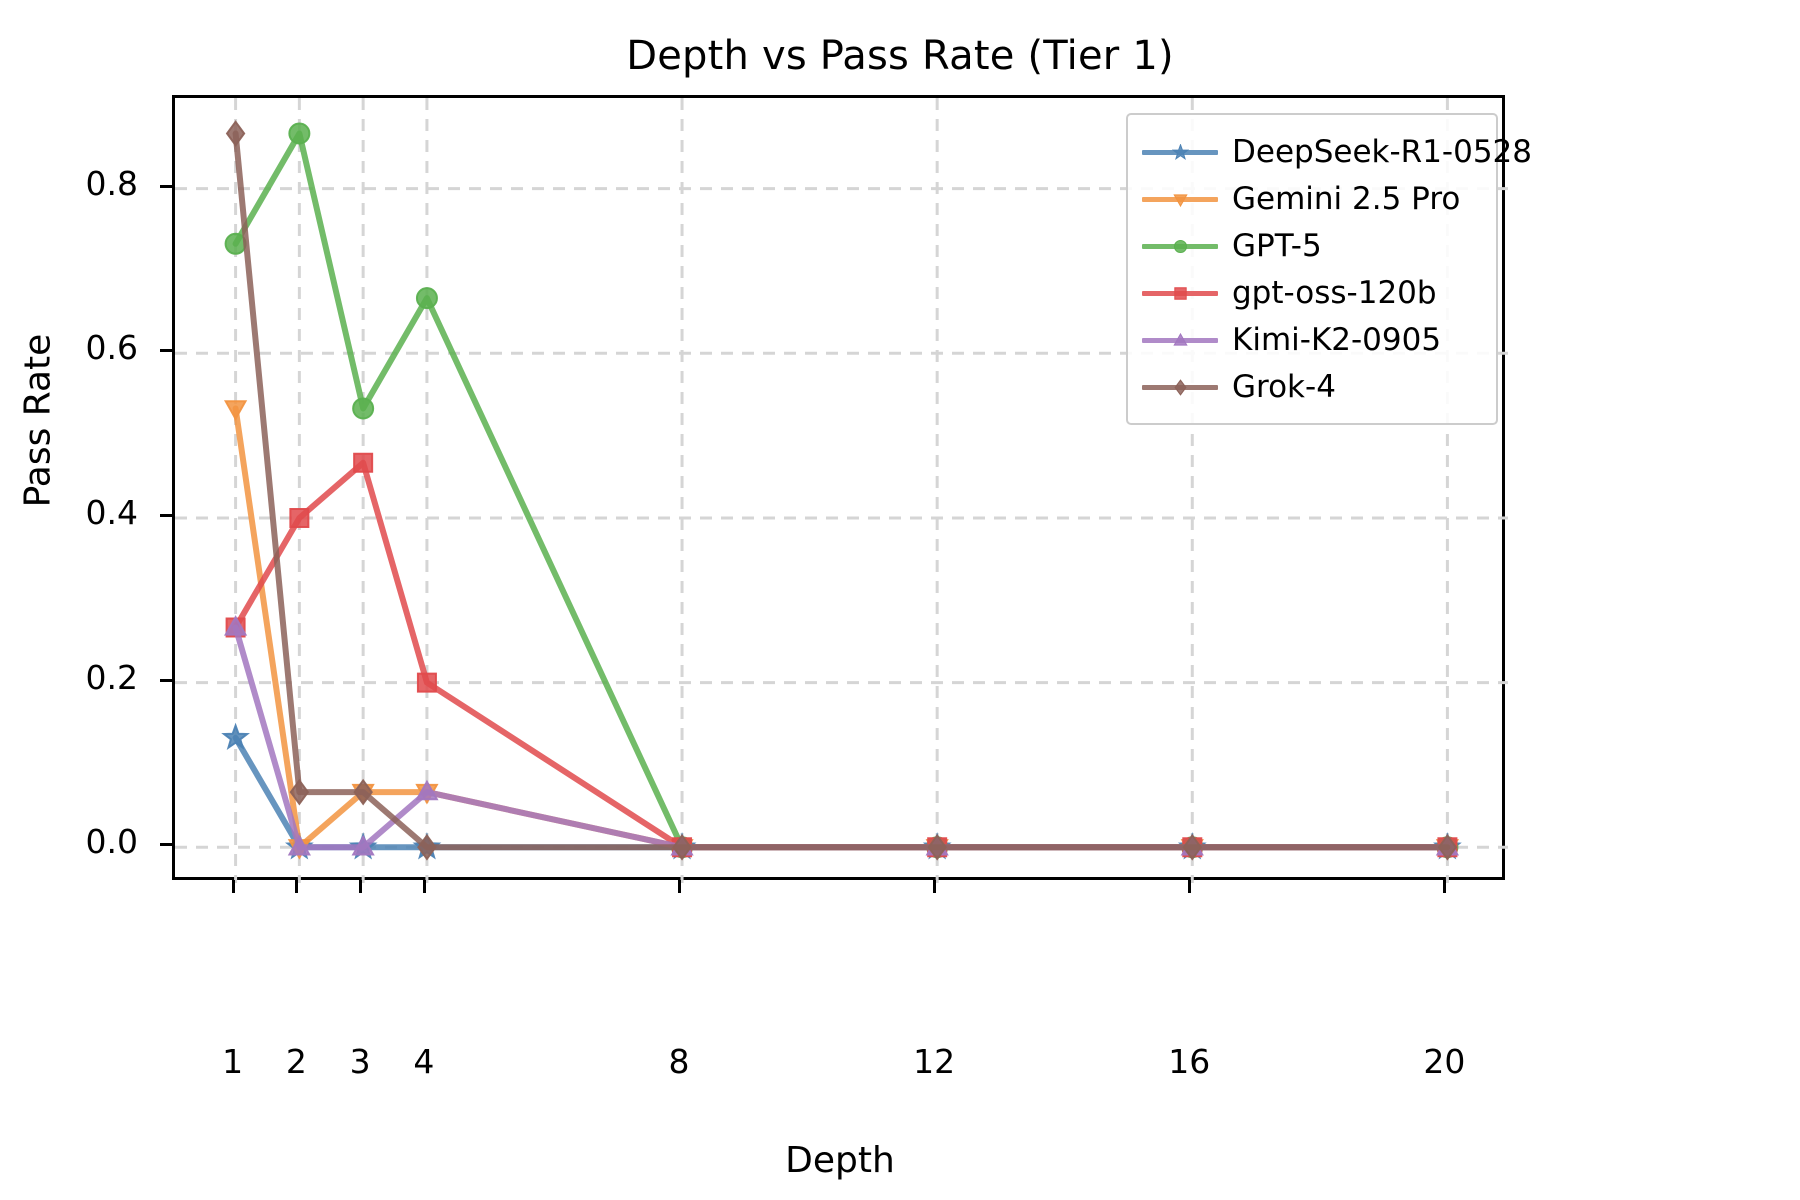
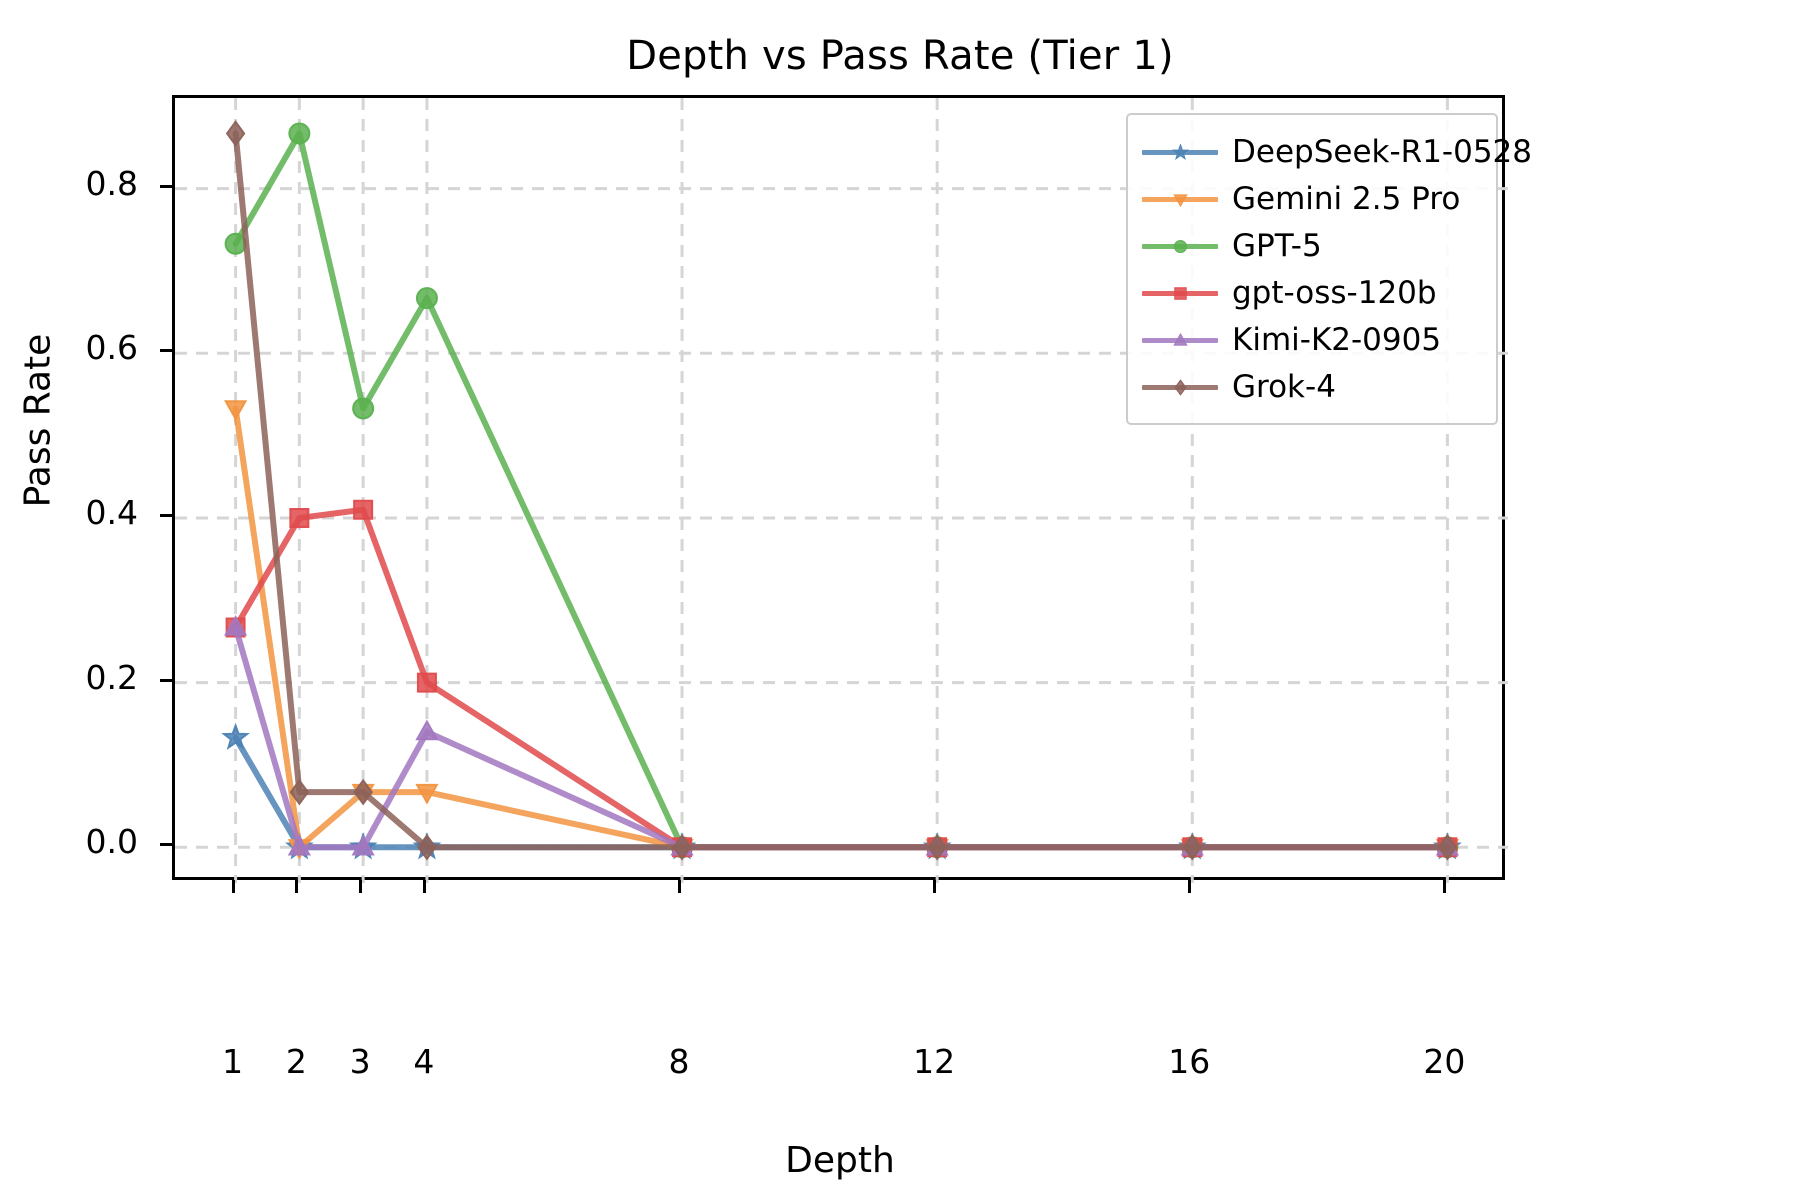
gpt-oss-120b/3: 0.47 -> 0.41
Kimi-K2-0905/4: 0.07 -> 0.14
